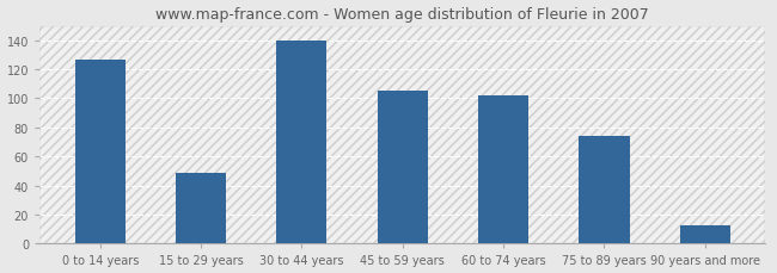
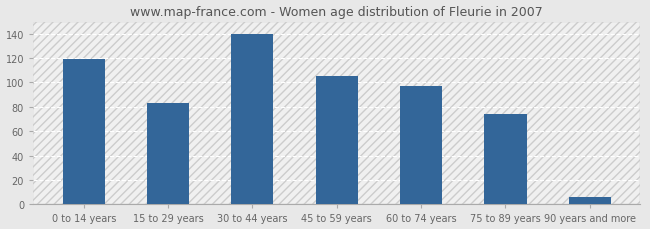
0 to 14 years: 127 -> 119
15 to 29 years: 49 -> 83
60 to 74 years: 102 -> 97
90 years and more: 13 -> 6
